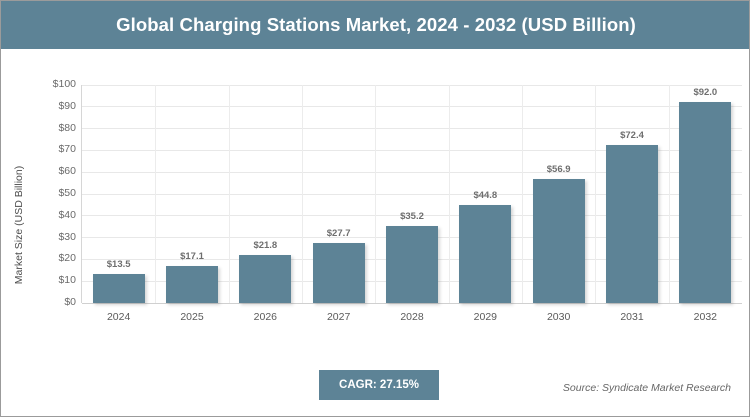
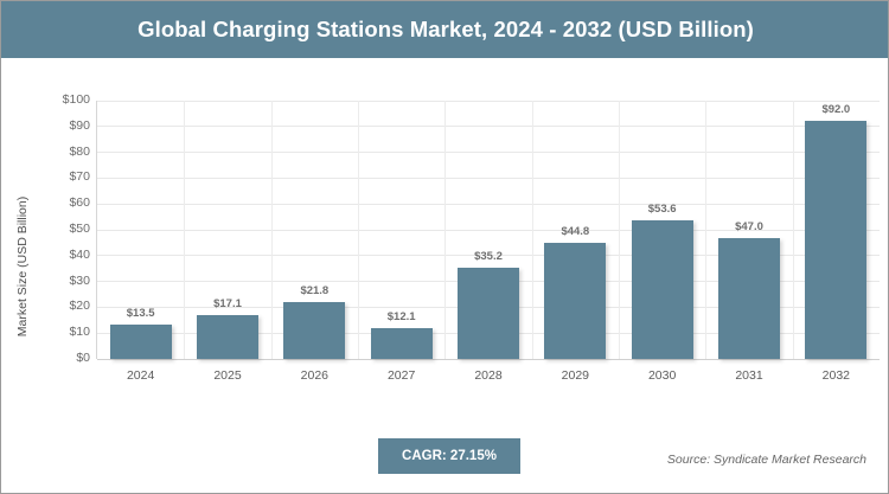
2027: $27.7 -> $12.1
2030: $56.9 -> $53.6
2031: $72.4 -> $47.0
